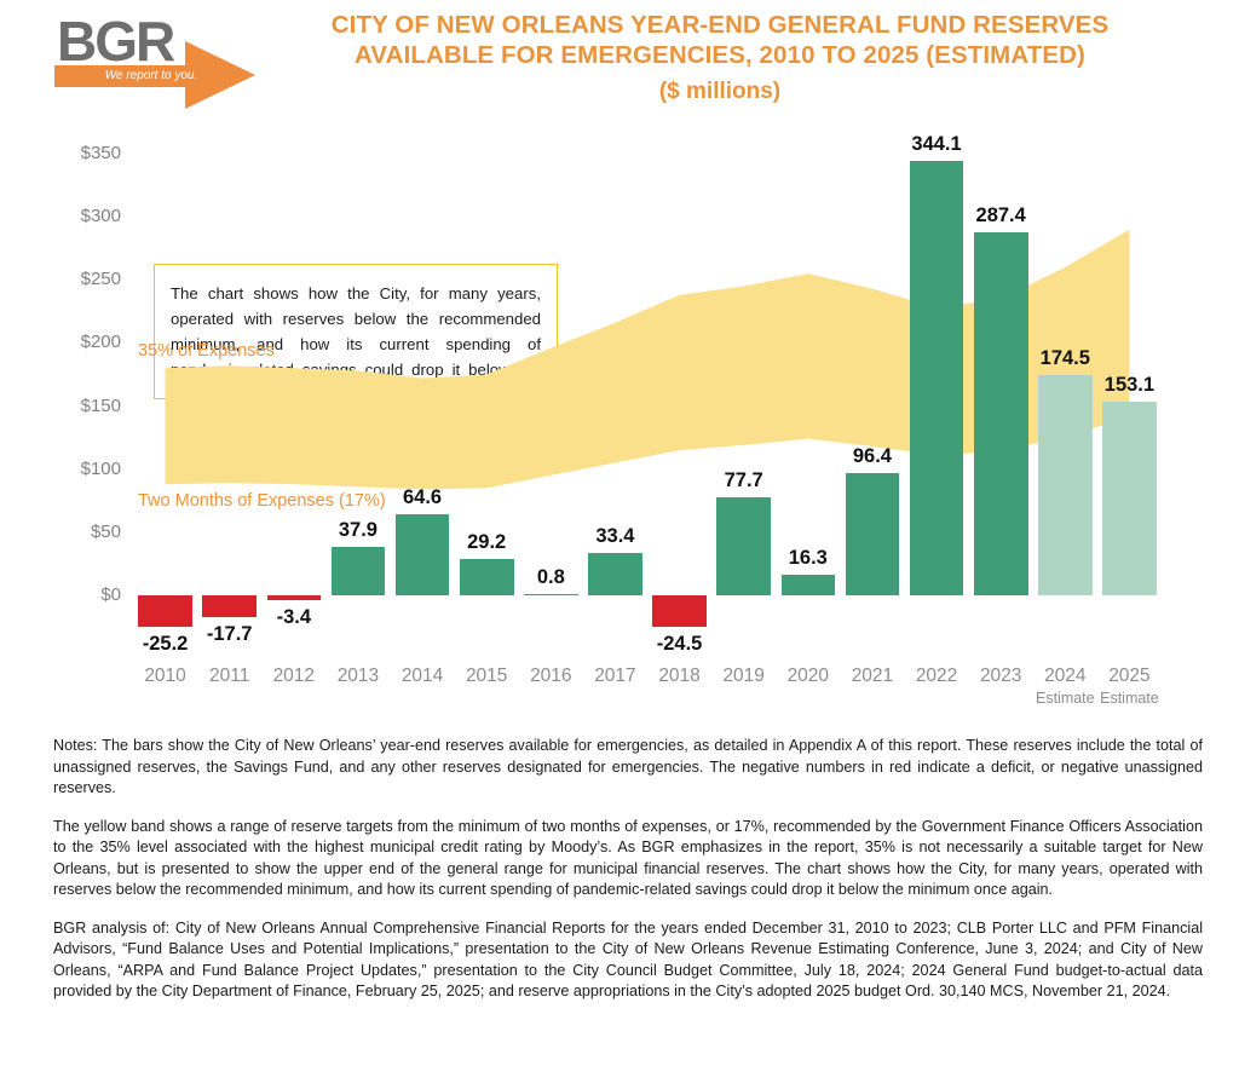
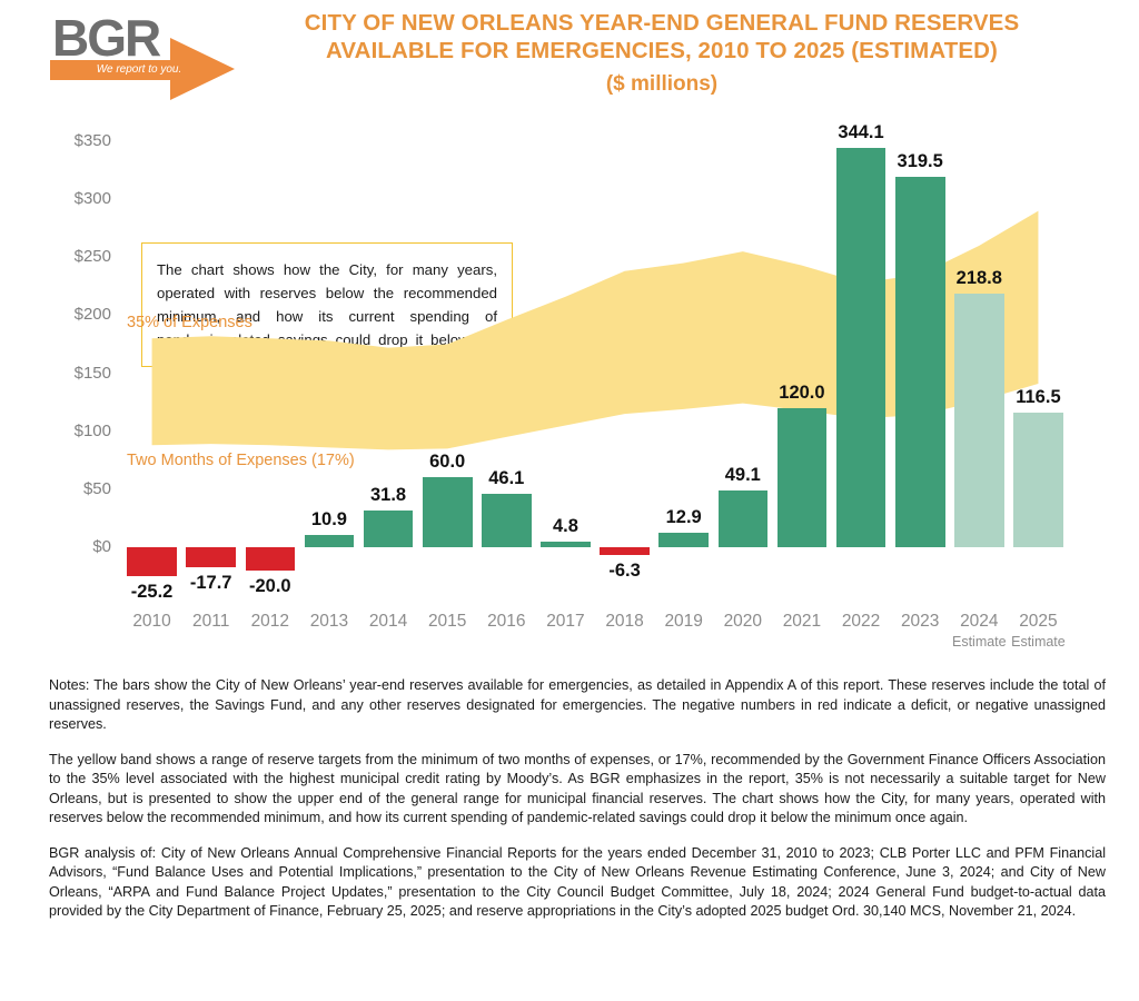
2012: -3.4 -> -20.0
2013: 37.9 -> 10.9
2014: 64.6 -> 31.8
2015: 29.2 -> 60.0
2016: 0.8 -> 46.1
2017: 33.4 -> 4.8
2018: -24.5 -> -6.3
2019: 77.7 -> 12.9
2020: 16.3 -> 49.1
2021: 96.4 -> 120.0
2023: 287.4 -> 319.5
2024: 174.5 -> 218.8
2025: 153.1 -> 116.5
